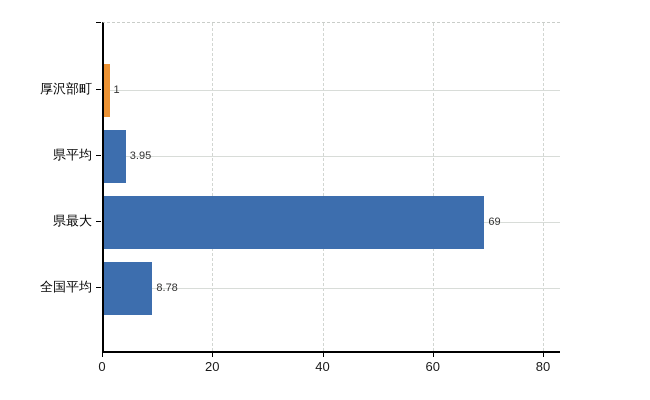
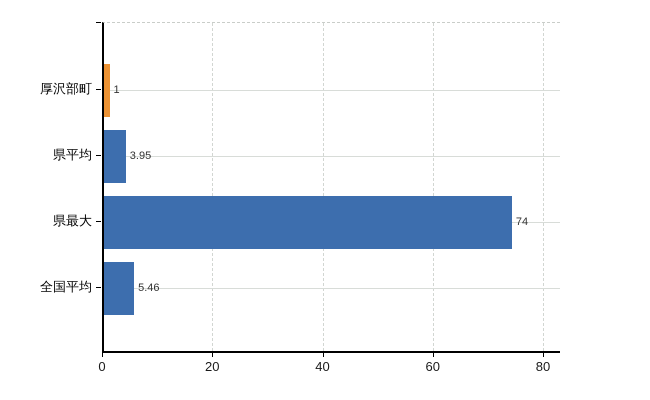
県最大: 69 -> 74
全国平均: 8.78 -> 5.46
